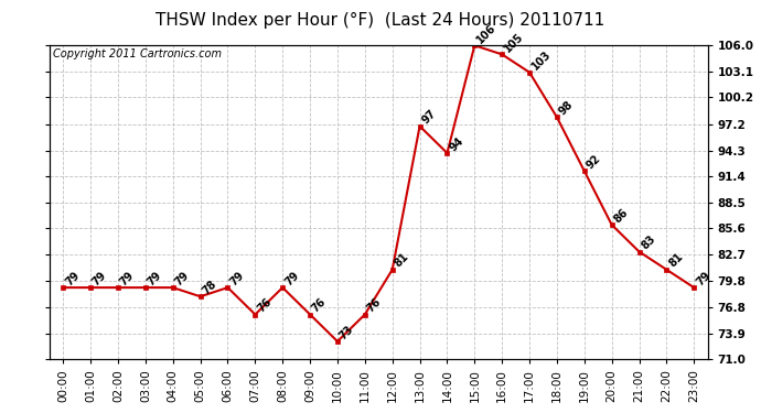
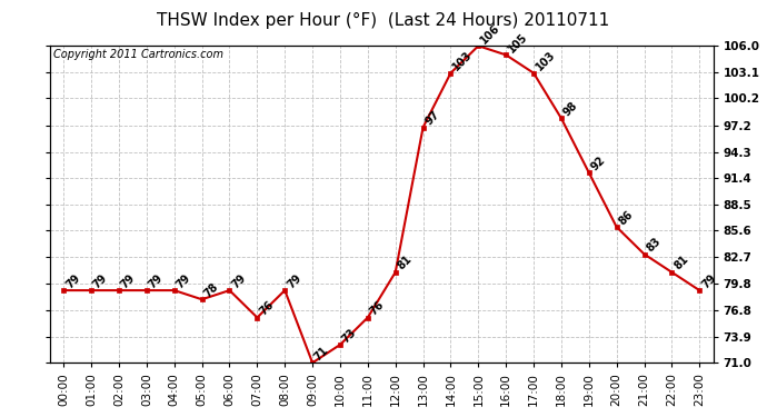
09:00: 76 -> 71
14:00: 94 -> 103
